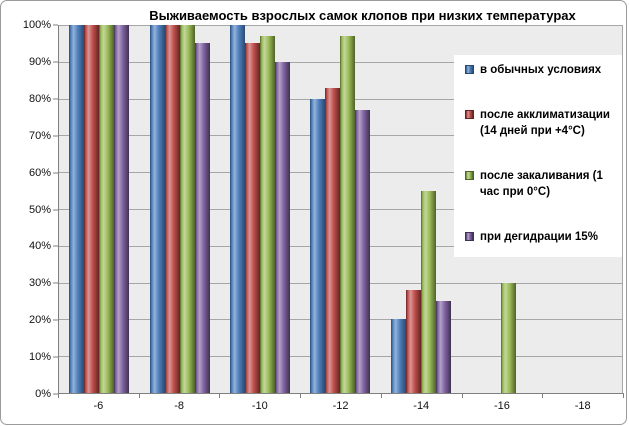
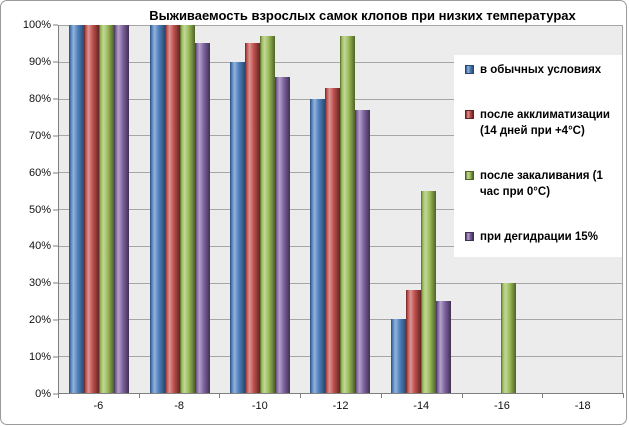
в обычных условиях/-10: 100% -> 90%
при дегидрации 15%/-10: 90% -> 86%
